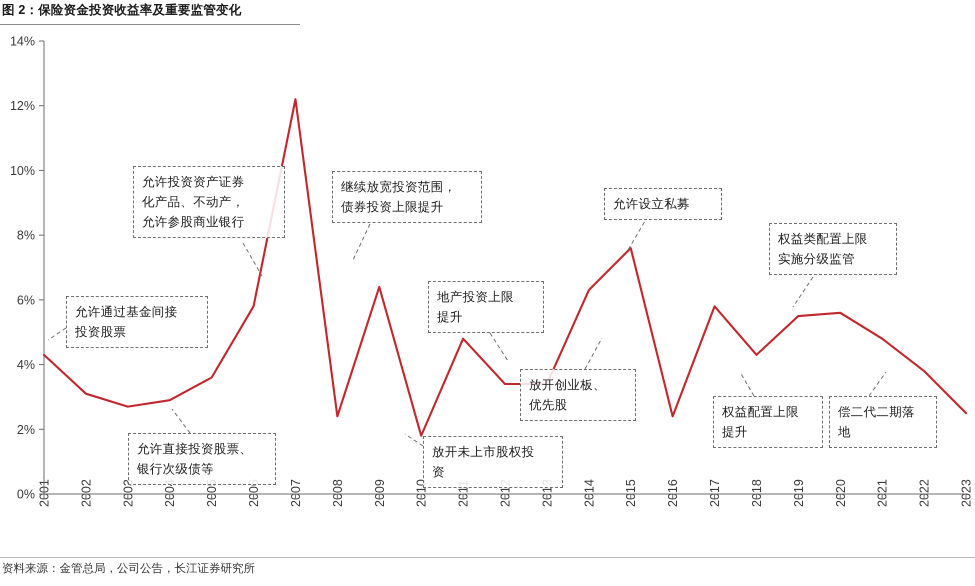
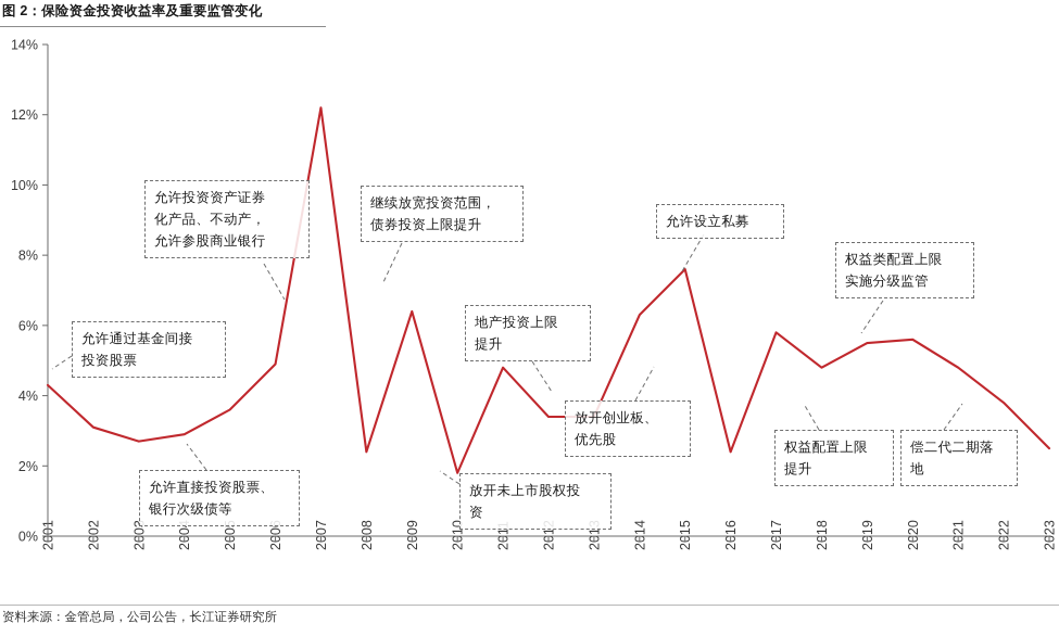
2006: 5.8% -> 4.9%
2018: 4.3% -> 4.8%
